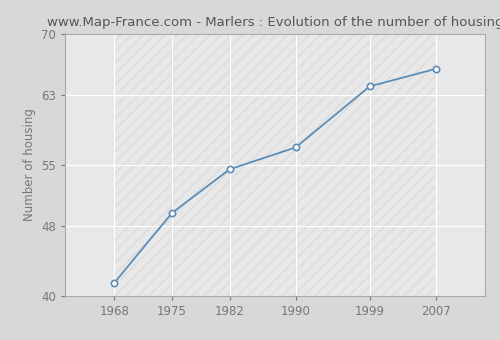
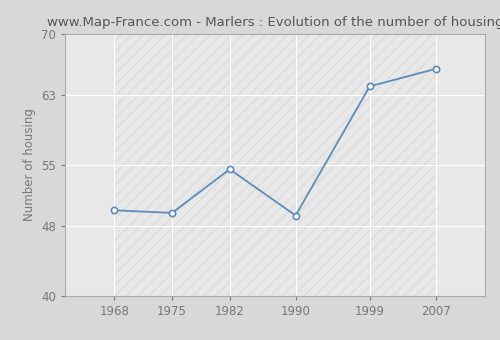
1968: 41.5 -> 49.8
1990: 57.0 -> 49.2
